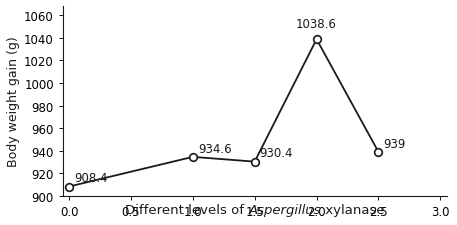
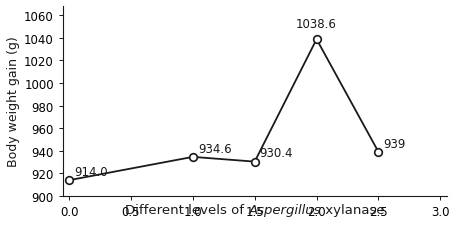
0.0: 908.4 -> 914.0
